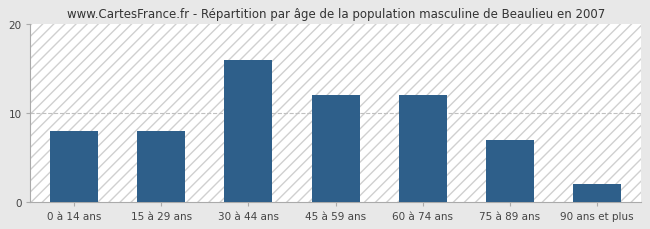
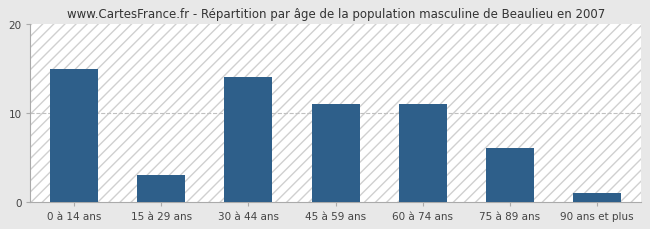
0 à 14 ans: 8 -> 15
15 à 29 ans: 8 -> 3
30 à 44 ans: 16 -> 14
45 à 59 ans: 12 -> 11
60 à 74 ans: 12 -> 11
75 à 89 ans: 7 -> 6
90 ans et plus: 2 -> 1
